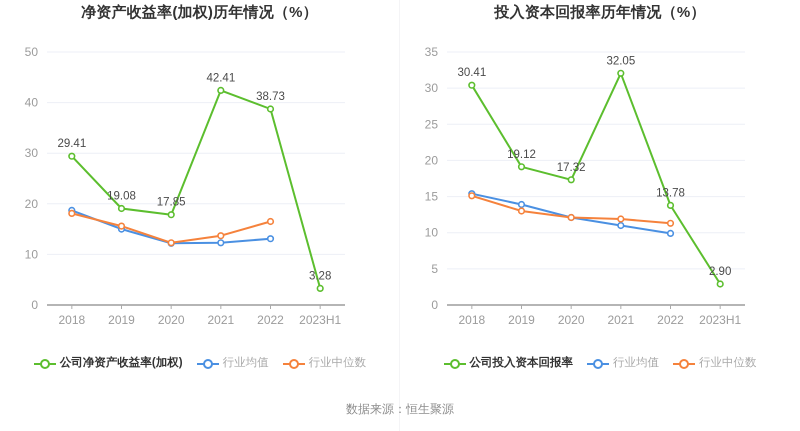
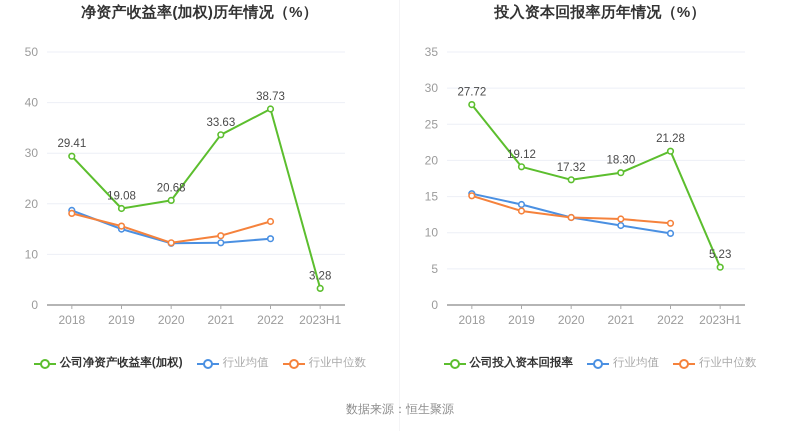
净资产收益率(加权)历年情况（%）/公司净资产收益率(加权)/2020: 17.85 -> 20.68
净资产收益率(加权)历年情况（%）/公司净资产收益率(加权)/2021: 42.41 -> 33.63
投入资本回报率历年情况（%）/公司投入资本回报率/2018: 30.41 -> 27.72
投入资本回报率历年情况（%）/公司投入资本回报率/2021: 32.05 -> 18.30
投入资本回报率历年情况（%）/公司投入资本回报率/2022: 13.78 -> 21.28
投入资本回报率历年情况（%）/公司投入资本回报率/2023H1: 2.90 -> 5.23
